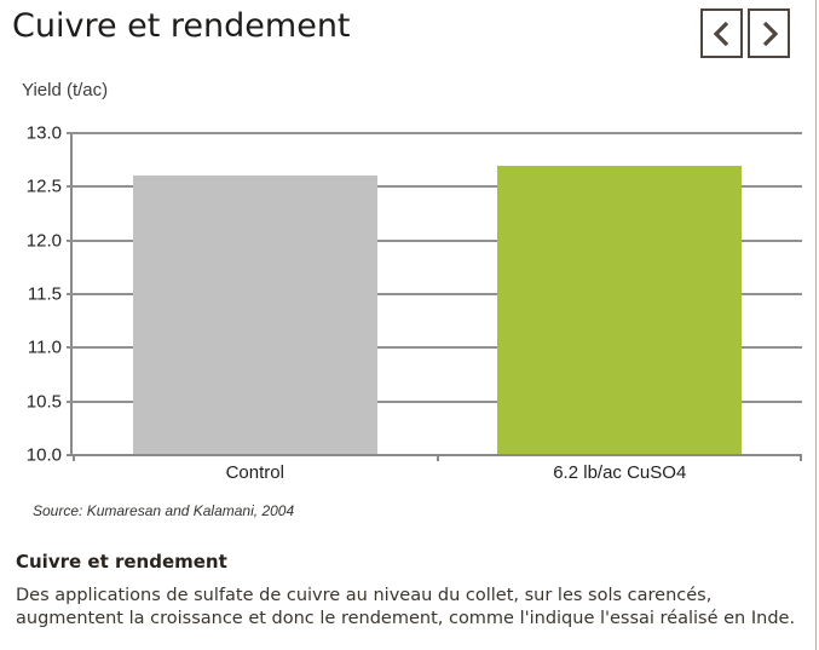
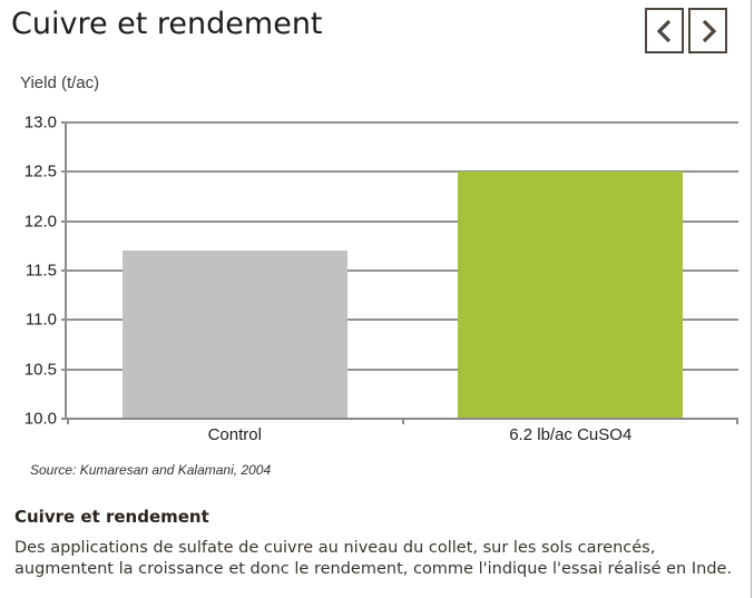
Control: 12.6 -> 11.7
6.2 lb/ac CuSO4: 12.7 -> 12.5
